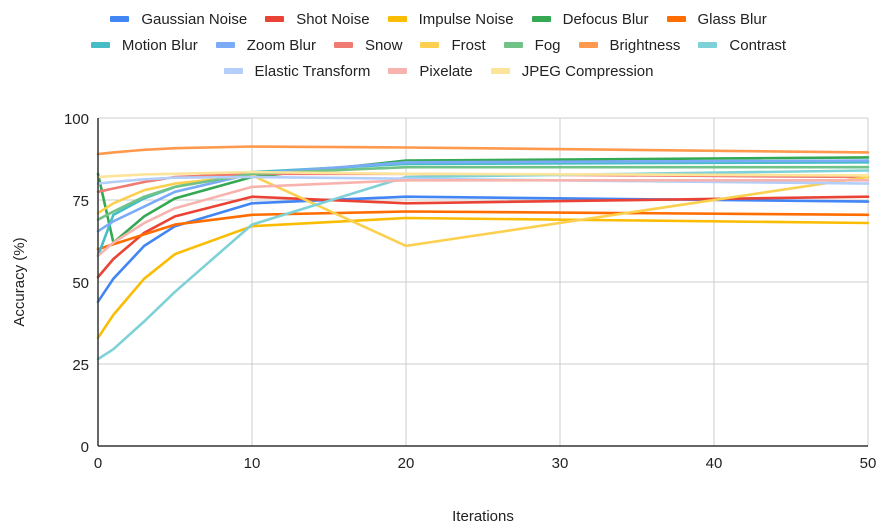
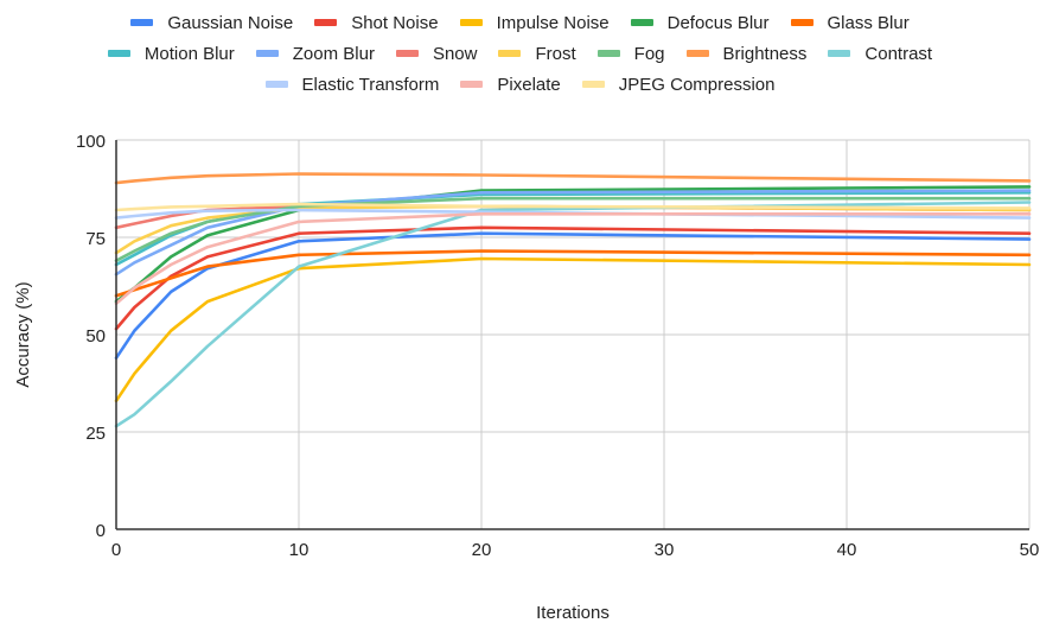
Defocus Blur/0: 83 -> 58
Motion Blur/0: 58 -> 68
Shot Noise/20: 74 -> 78
Frost/20: 61 -> 83
